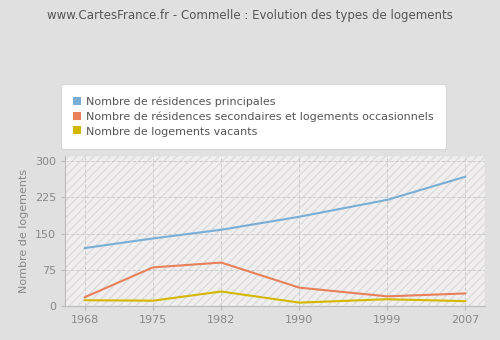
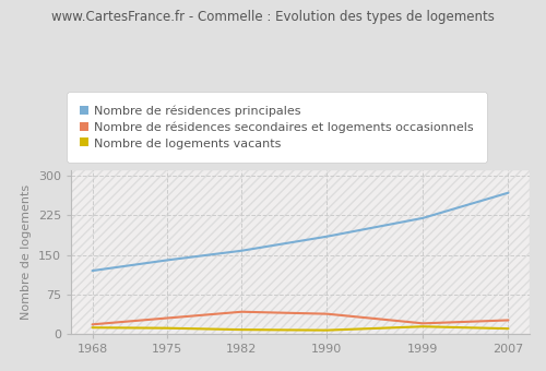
Nombre de résidences secondaires et logements occasionnels/1975: 80 -> 30
Nombre de résidences secondaires et logements occasionnels/1982: 90 -> 42
Nombre de logements vacants/1982: 30 -> 8
